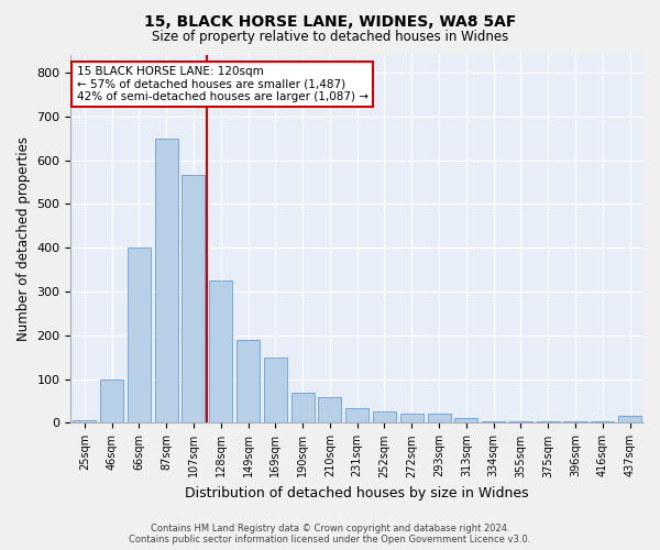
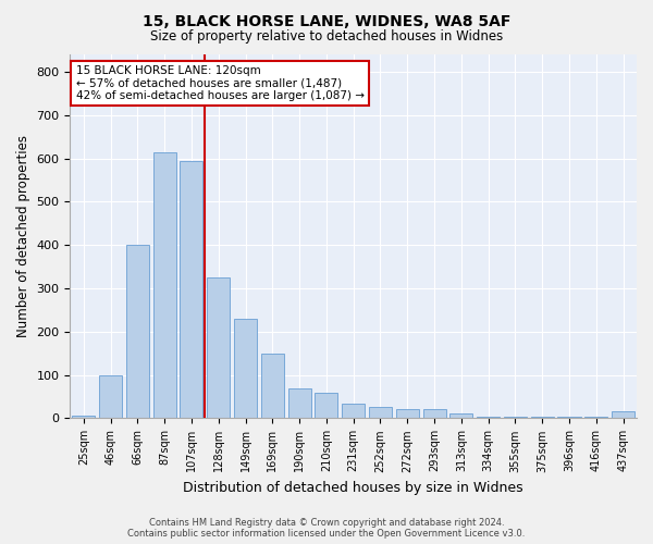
87sqm: 650 -> 615
107sqm: 565 -> 595
149sqm: 190 -> 230
